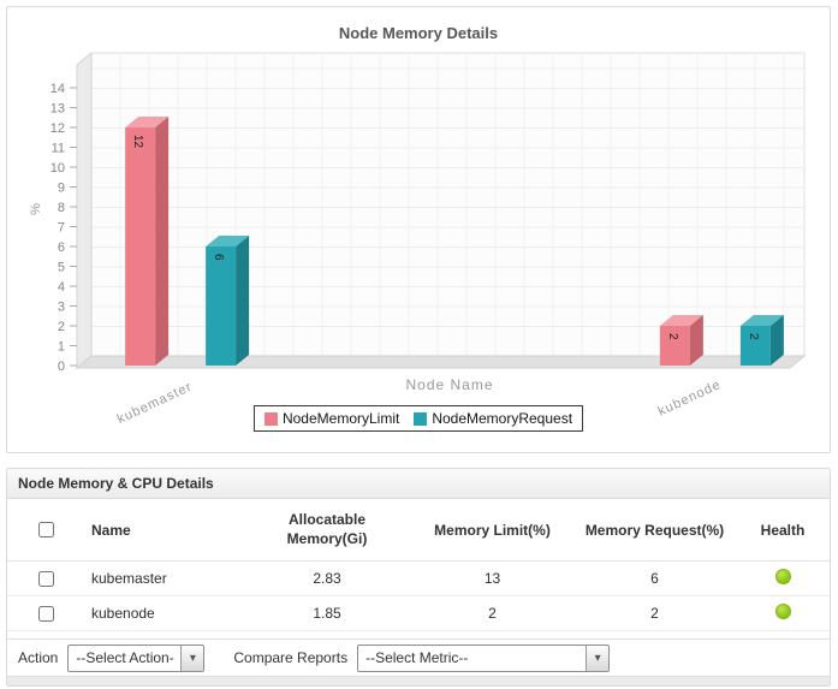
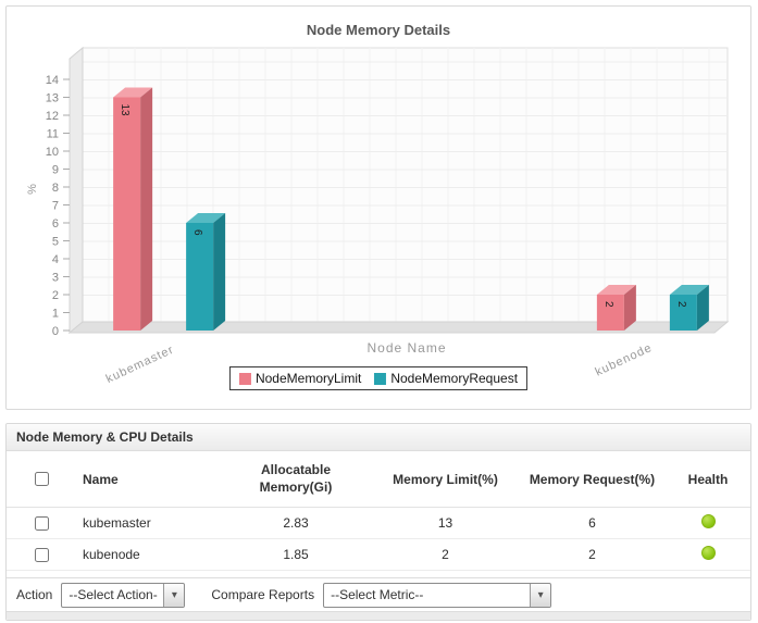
NodeMemoryLimit/kubemaster: 12 -> 13
